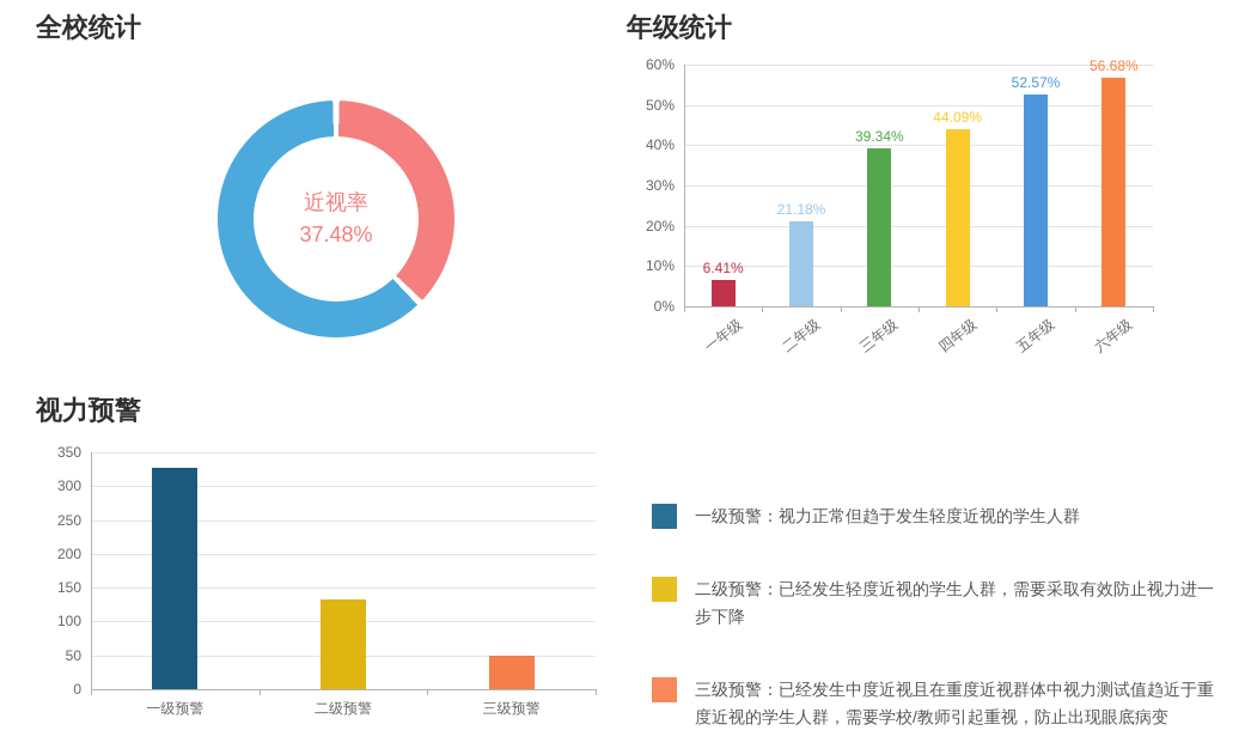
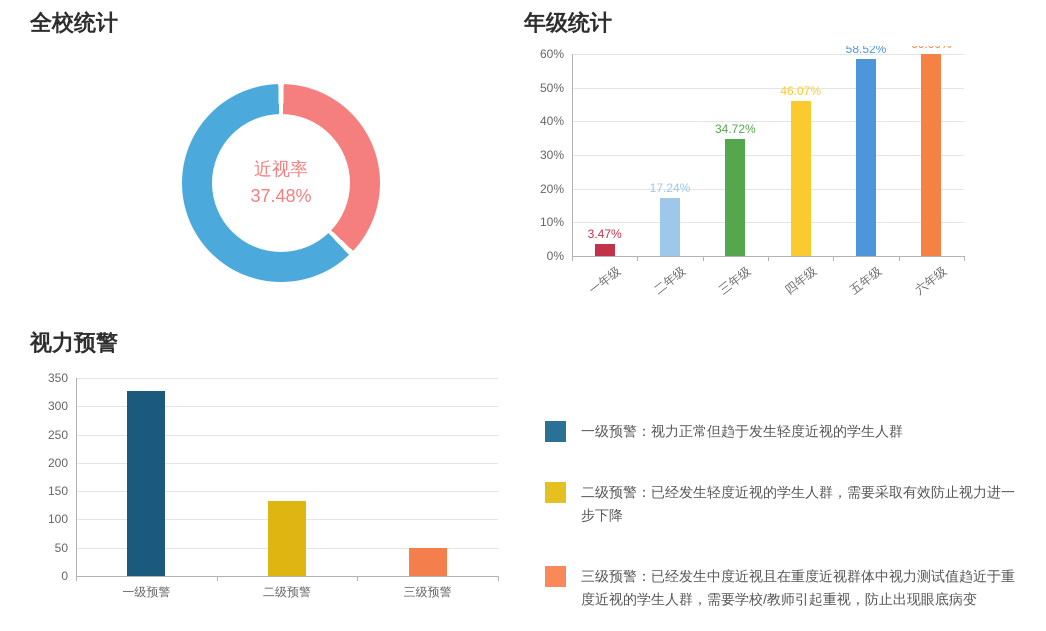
年级统计/一年级: 6.41% -> 3.47%
年级统计/二年级: 21.18% -> 17.24%
年级统计/三年级: 39.34% -> 34.72%
年级统计/四年级: 44.09% -> 46.07%
年级统计/五年级: 52.57% -> 58.52%
年级统计/六年级: 56.68% -> 60.00%
